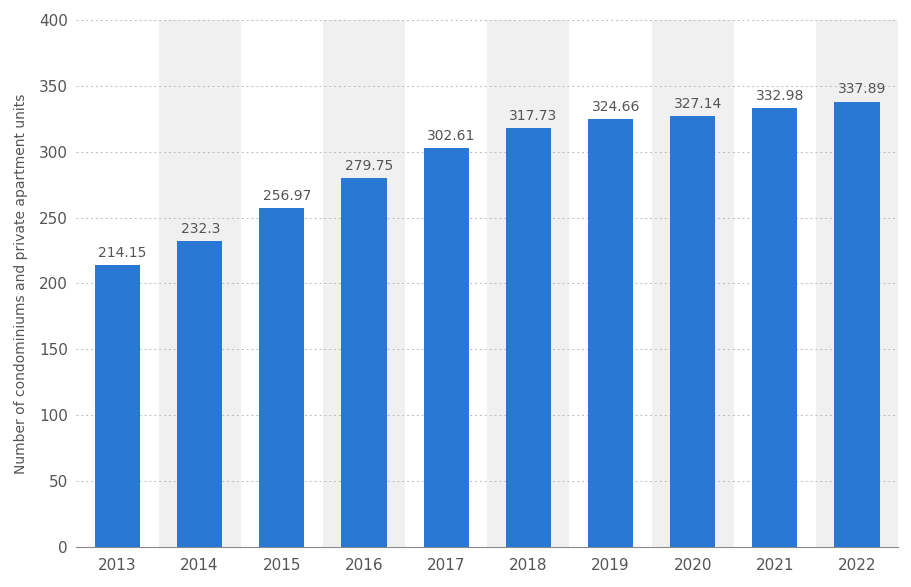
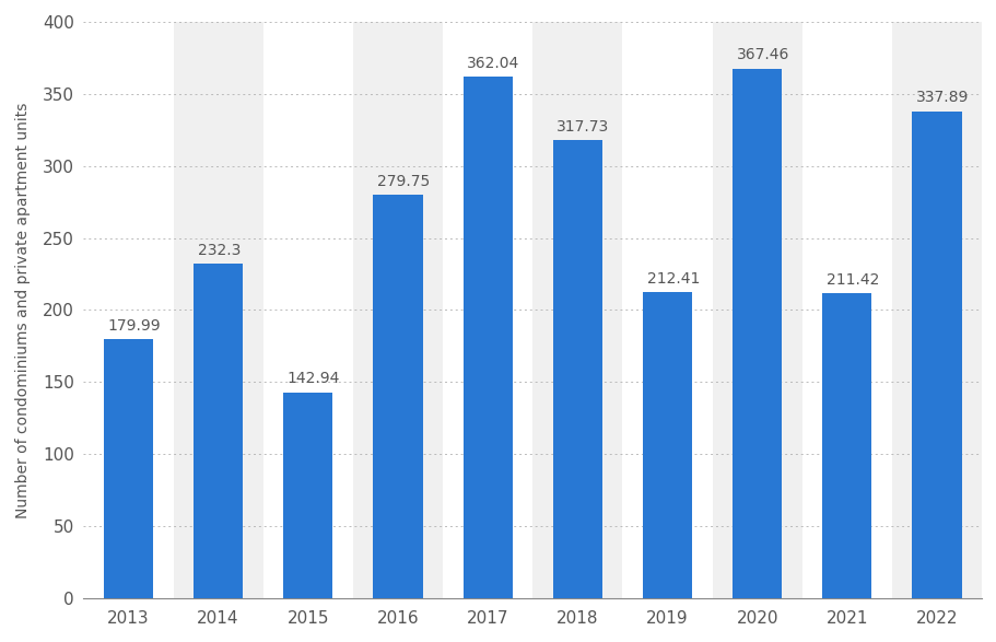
2013: 214.15 -> 179.99
2015: 256.97 -> 142.94
2017: 302.61 -> 362.04
2019: 324.66 -> 212.41
2020: 327.14 -> 367.46
2021: 332.98 -> 211.42
